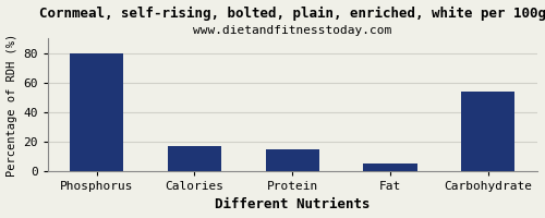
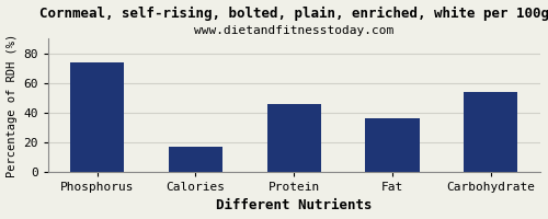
Phosphorus: 80 -> 74
Protein: 15 -> 46
Fat: 5 -> 36
